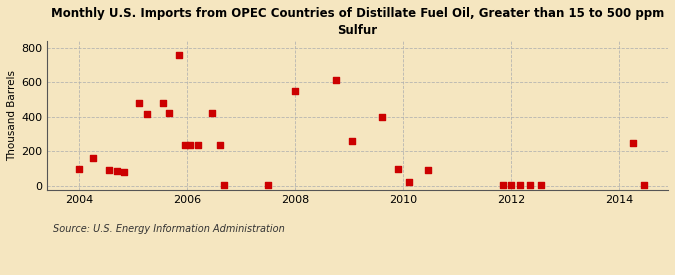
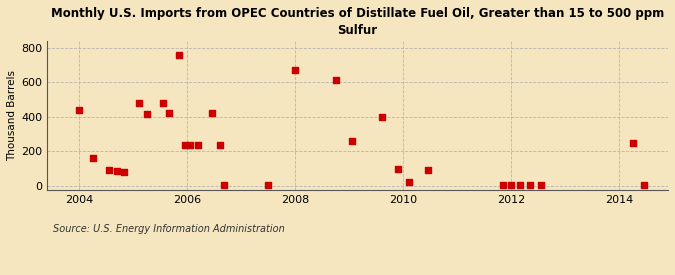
2004: 100 -> 440
2008: 550 -> 670
